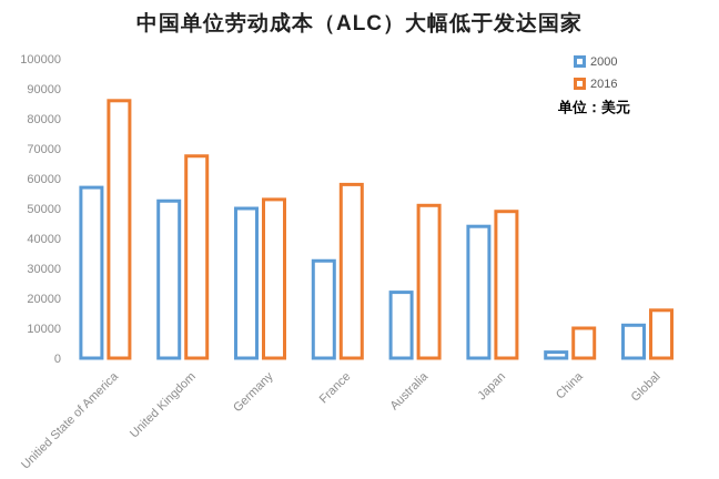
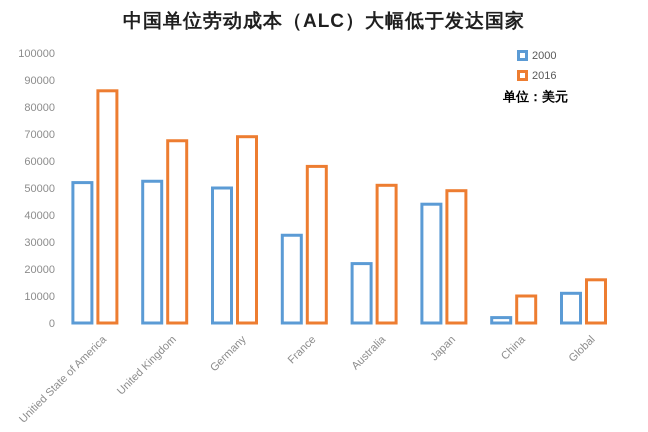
2000/Unitied State of America: 57000 -> 52000
2016/Germany: 53000 -> 69000
